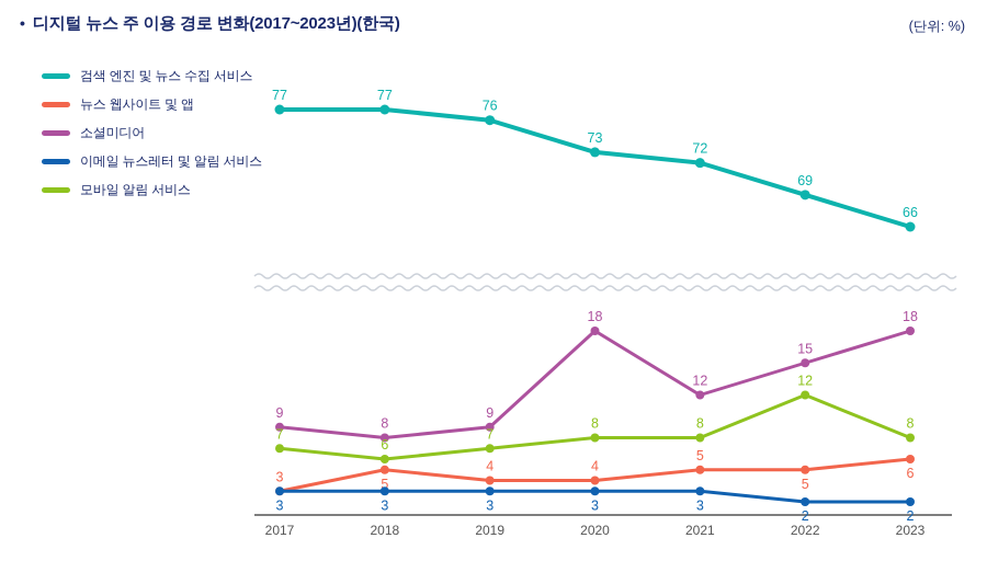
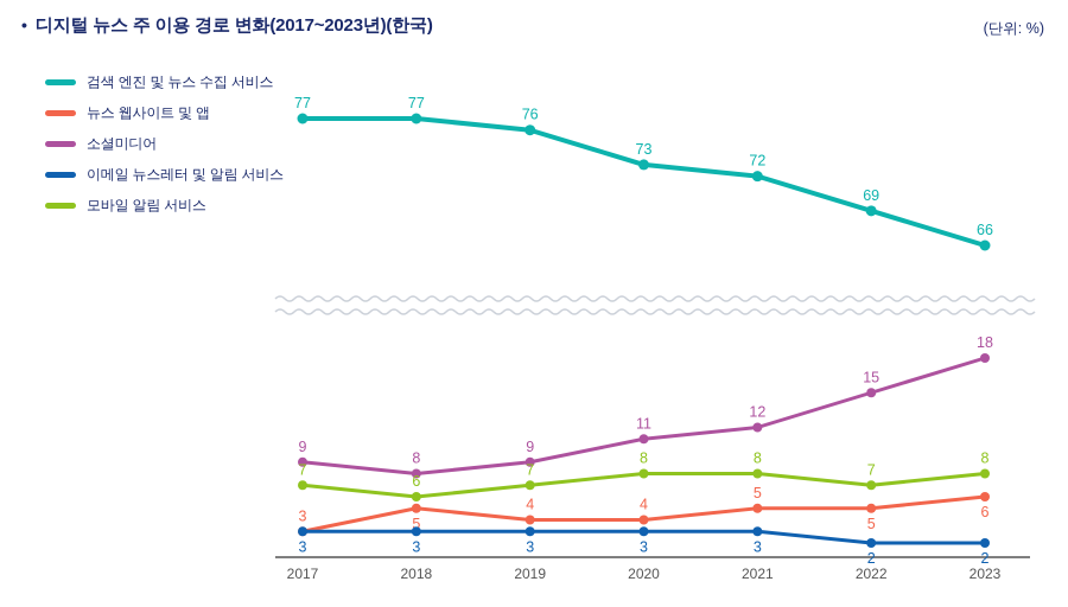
소셜미디어/2020: 18 -> 11
모바일 알림 서비스/2022: 12 -> 7
